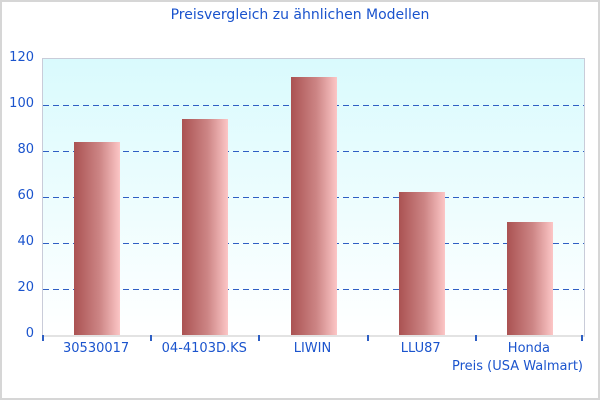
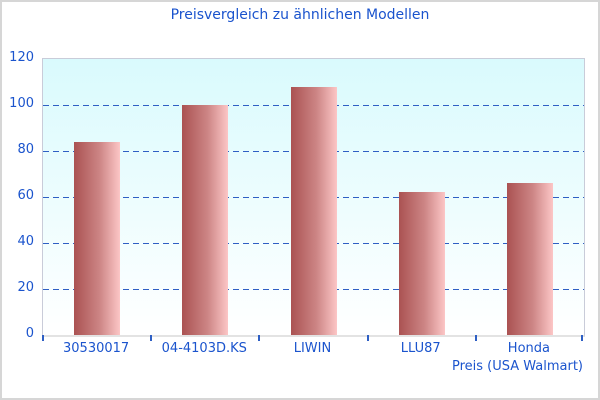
04-4103D.KS: 94 -> 100
LIWIN: 112 -> 108
Honda: 49 -> 66
